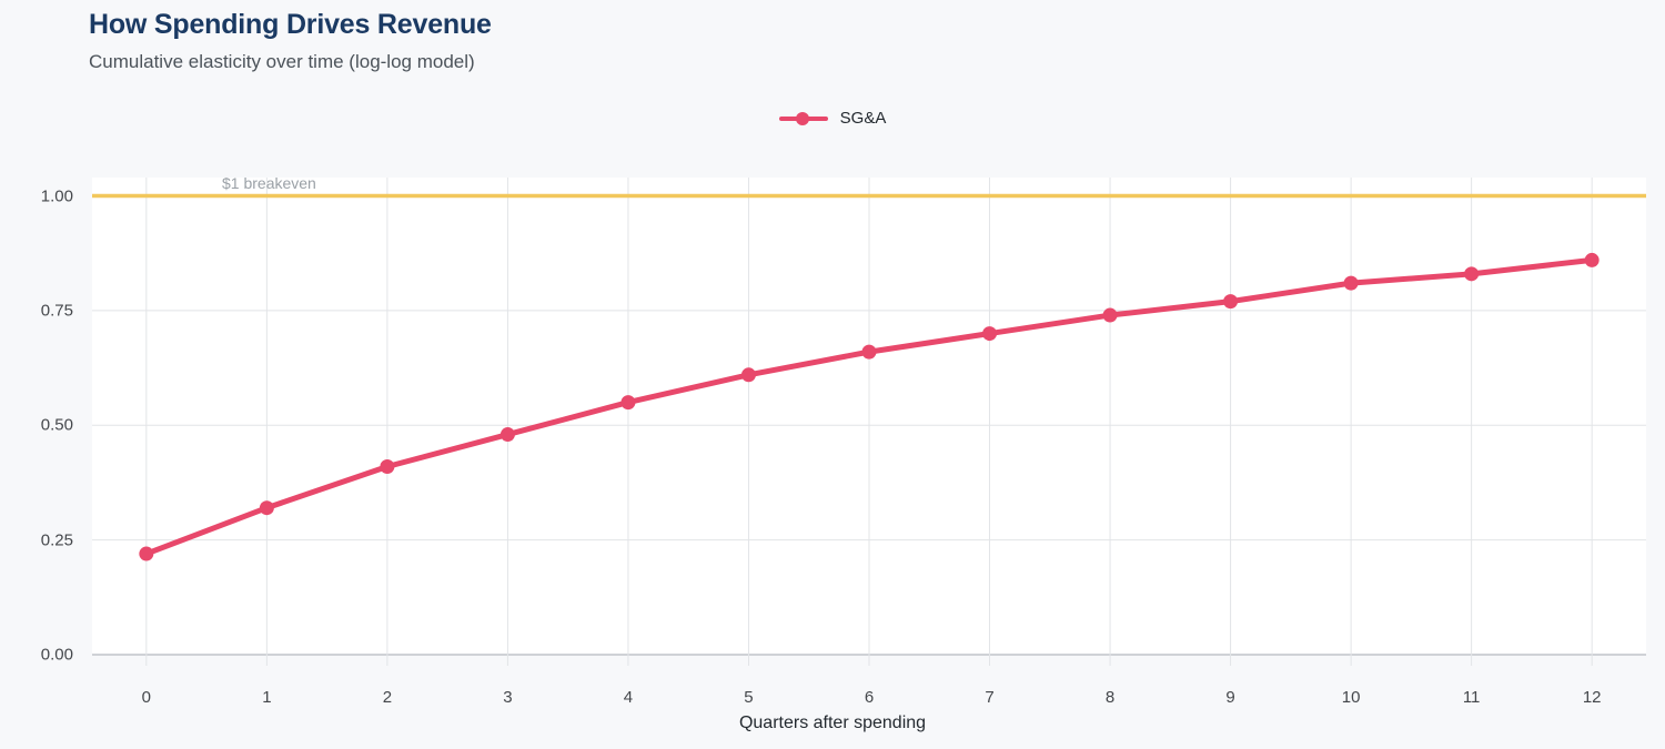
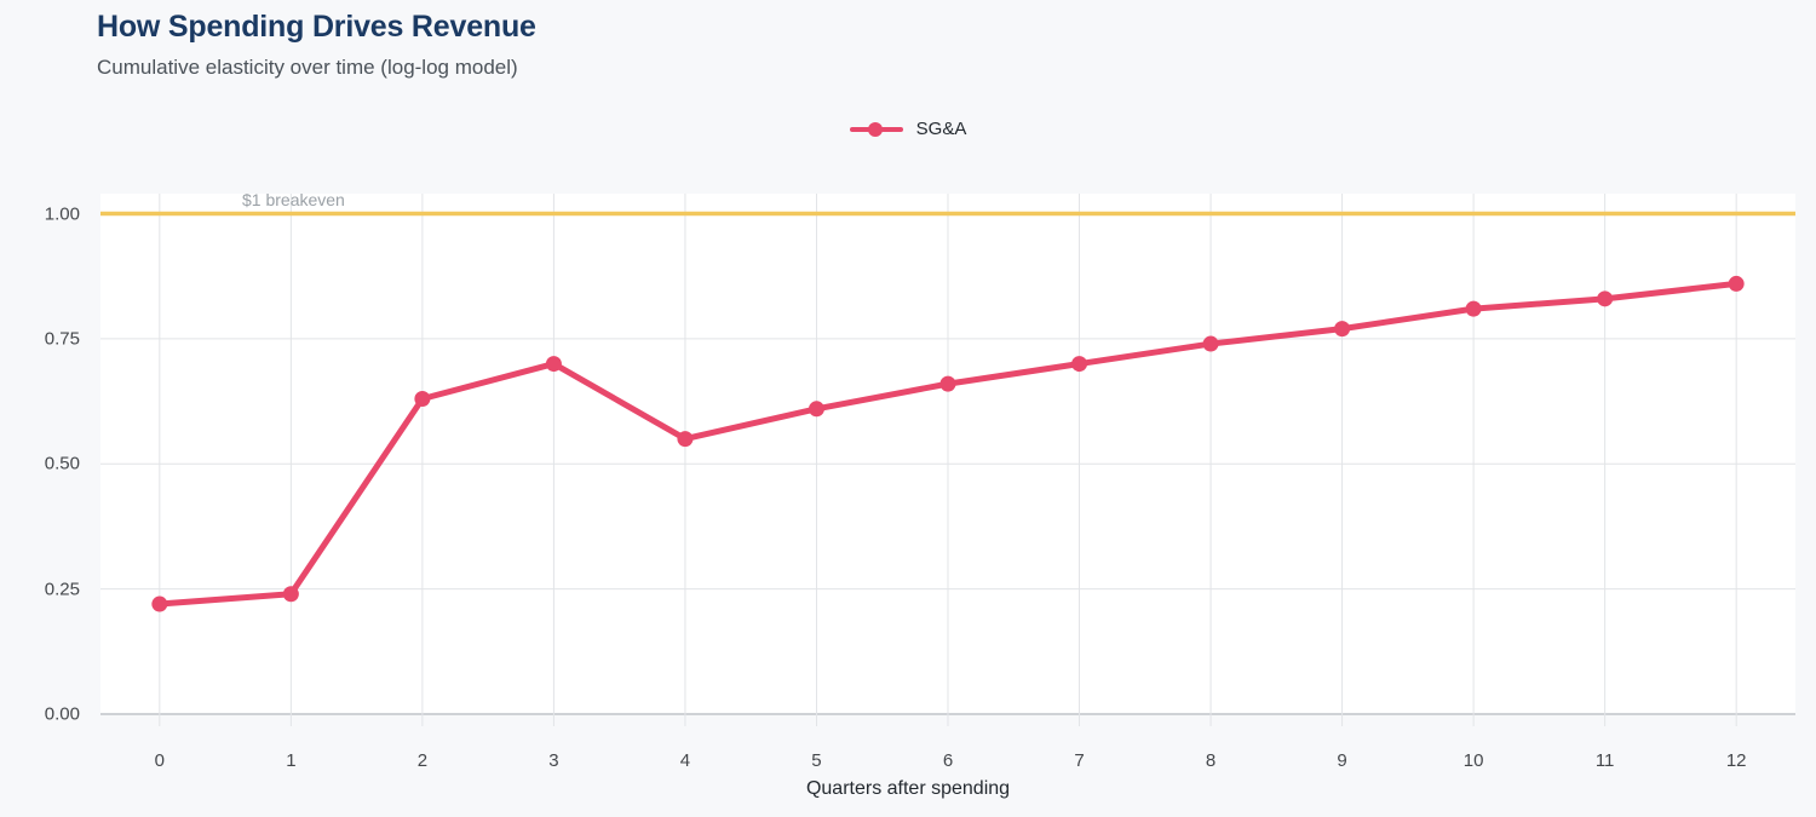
1: 0.32 -> 0.24
2: 0.41 -> 0.63
3: 0.48 -> 0.70
